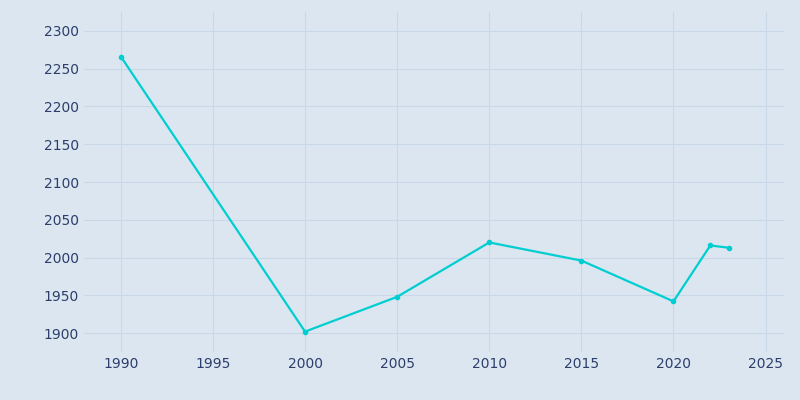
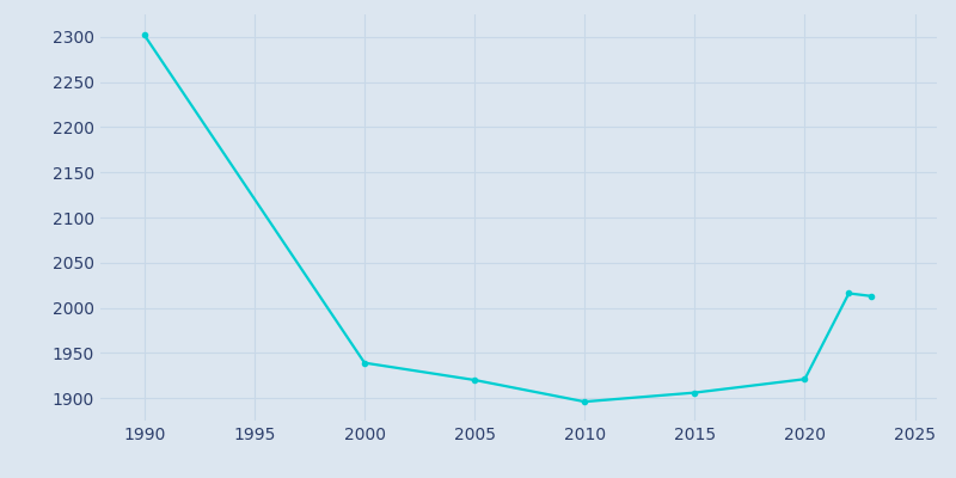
1990: 2266 -> 2302
2000: 1902 -> 1939
2005: 1948 -> 1920
2010: 2020 -> 1896
2015: 1996 -> 1906
2020: 1942 -> 1921
